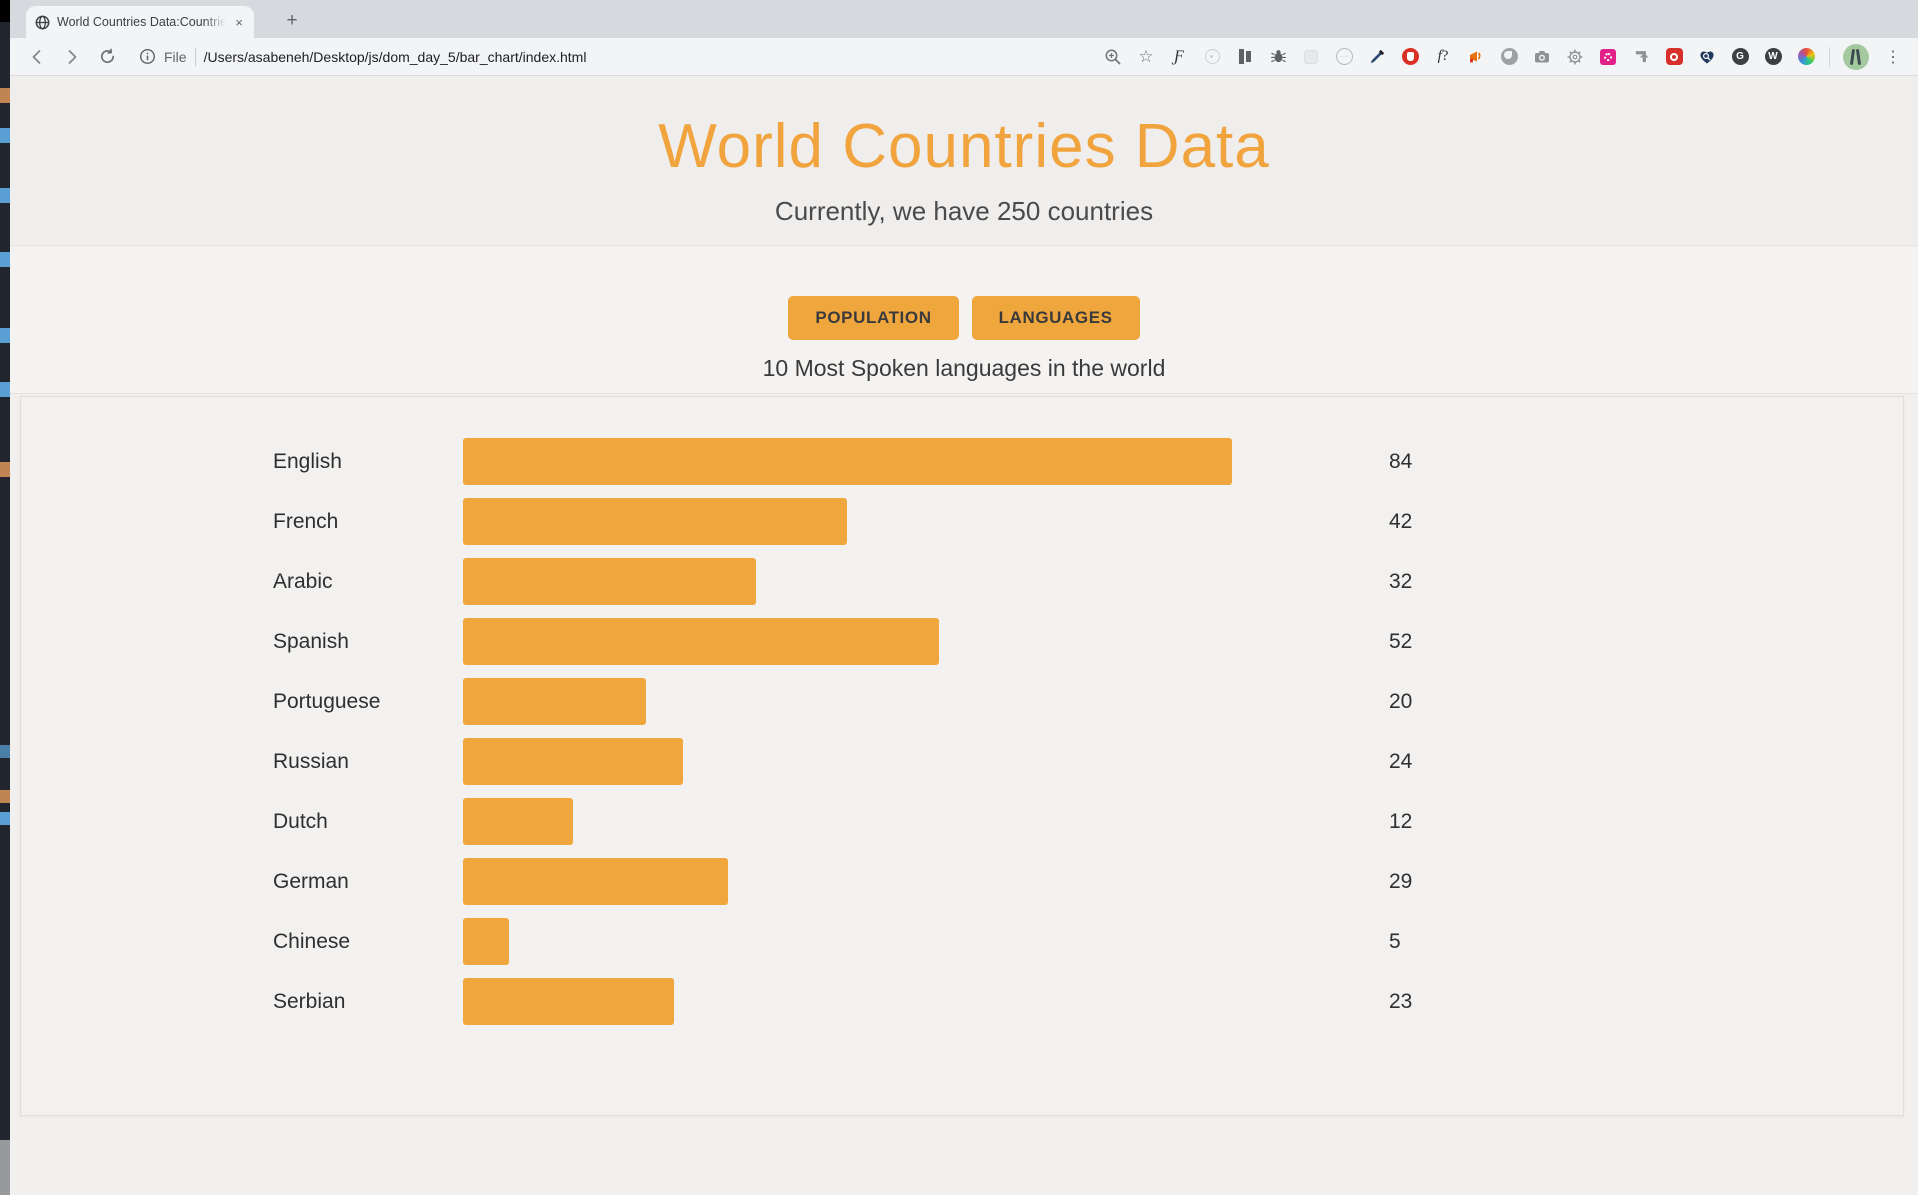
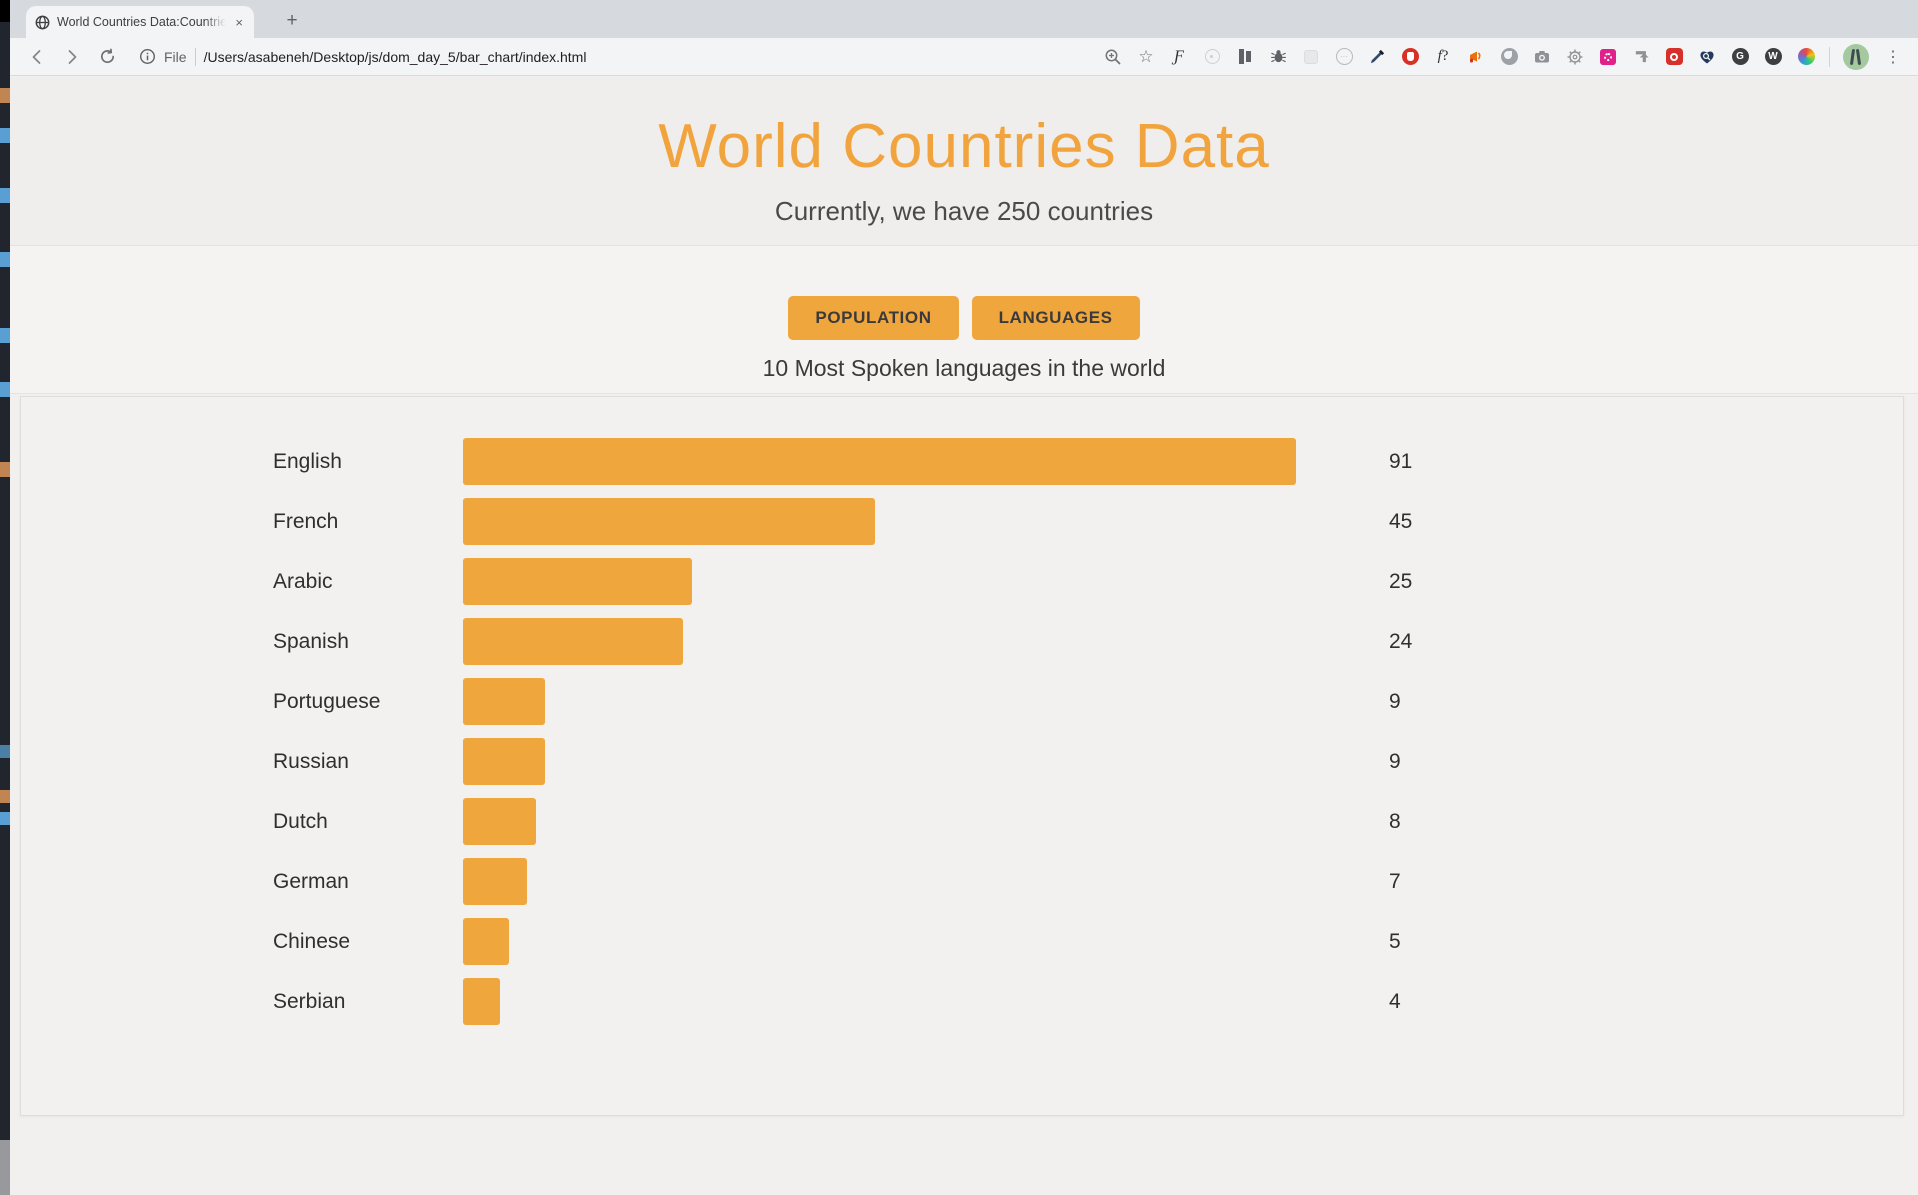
English: 84 -> 91
French: 42 -> 45
Arabic: 32 -> 25
Spanish: 52 -> 24
Portuguese: 20 -> 9
Russian: 24 -> 9
Dutch: 12 -> 8
German: 29 -> 7
Serbian: 23 -> 4
